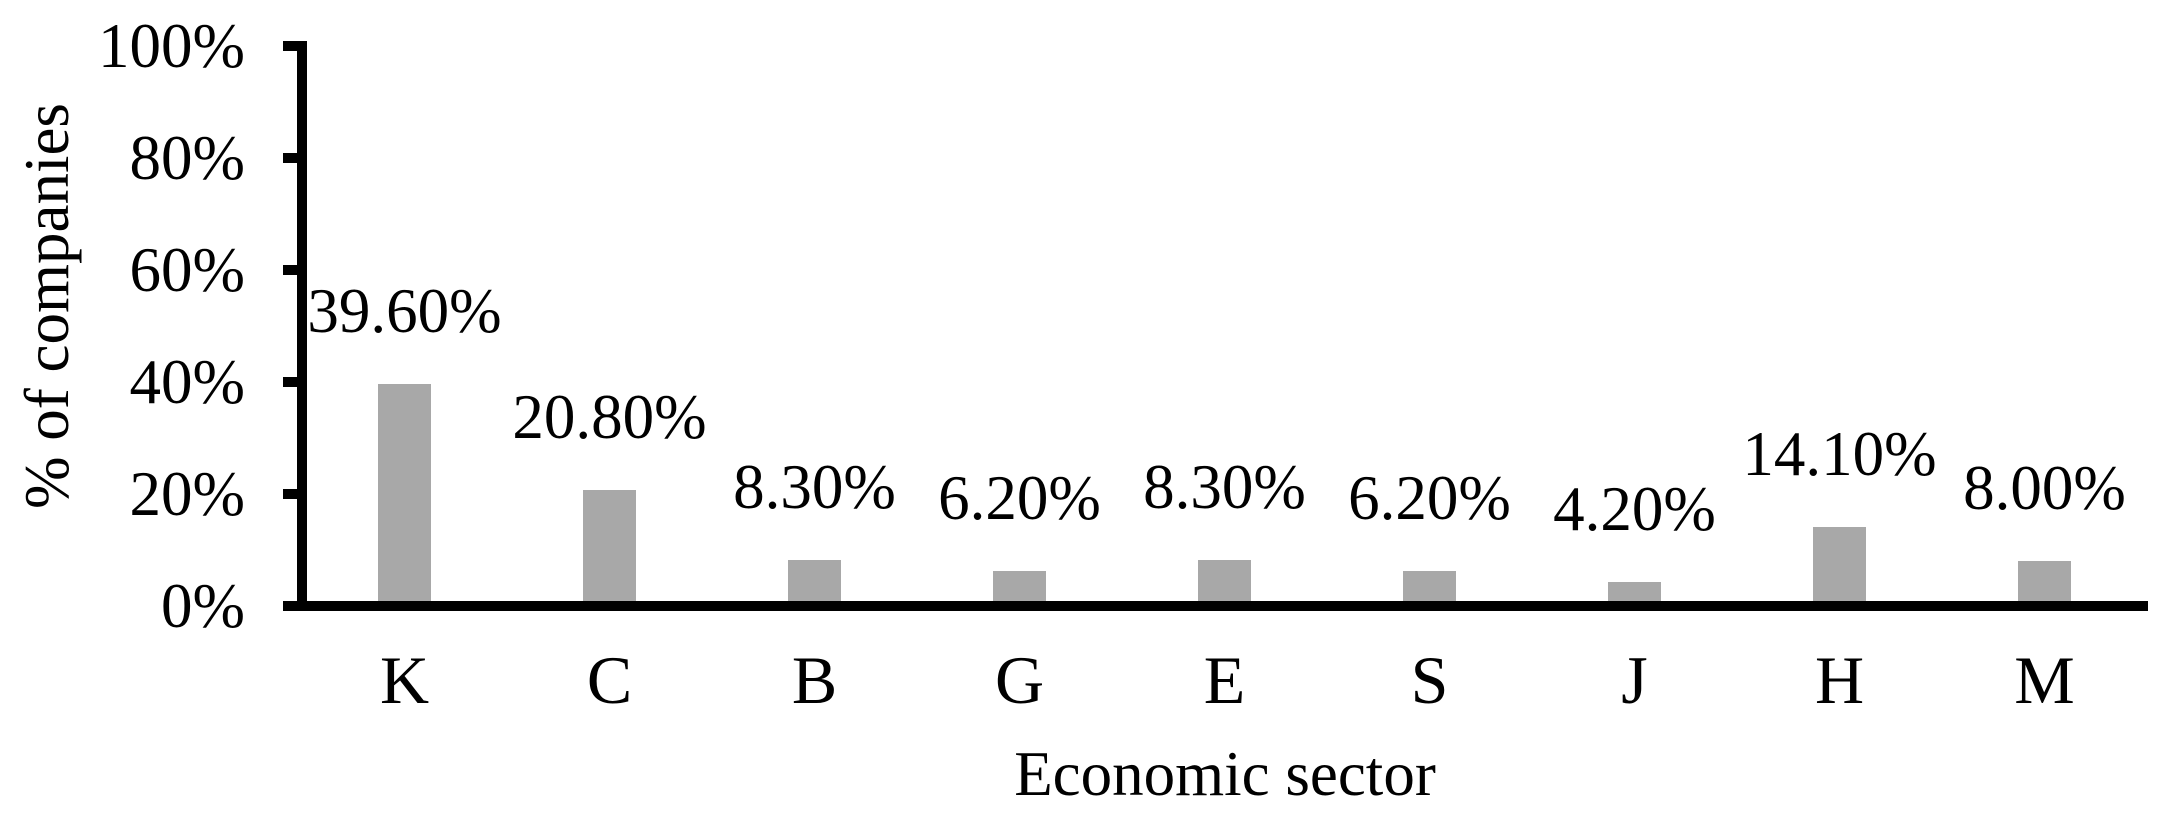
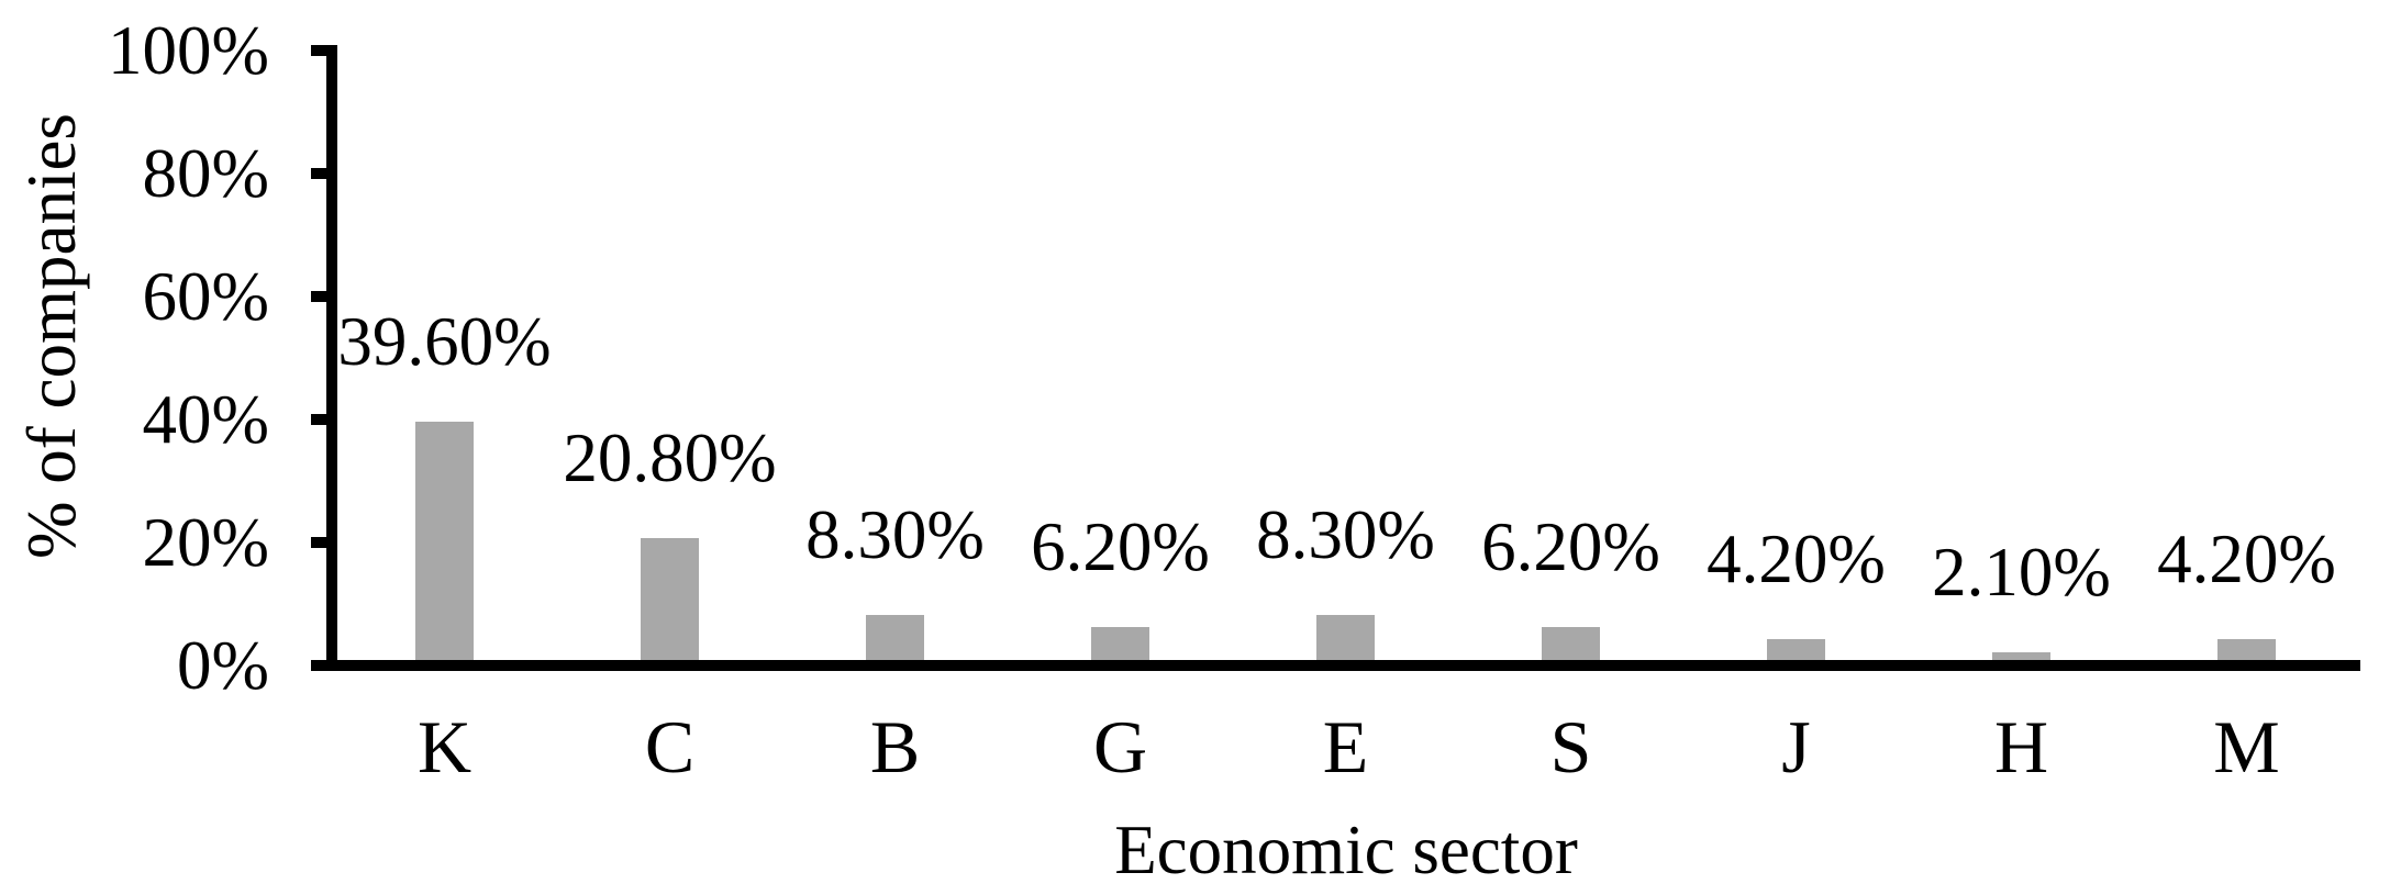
H: 14.10% -> 2.10%
M: 8.00% -> 4.20%
